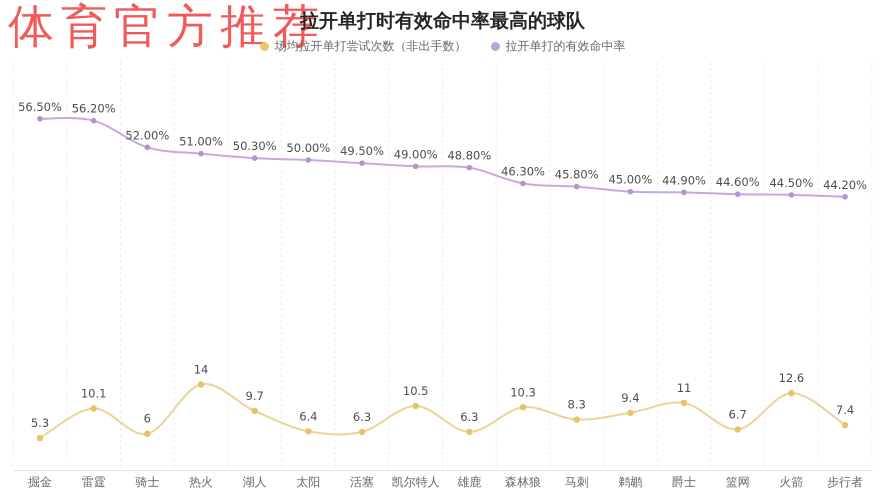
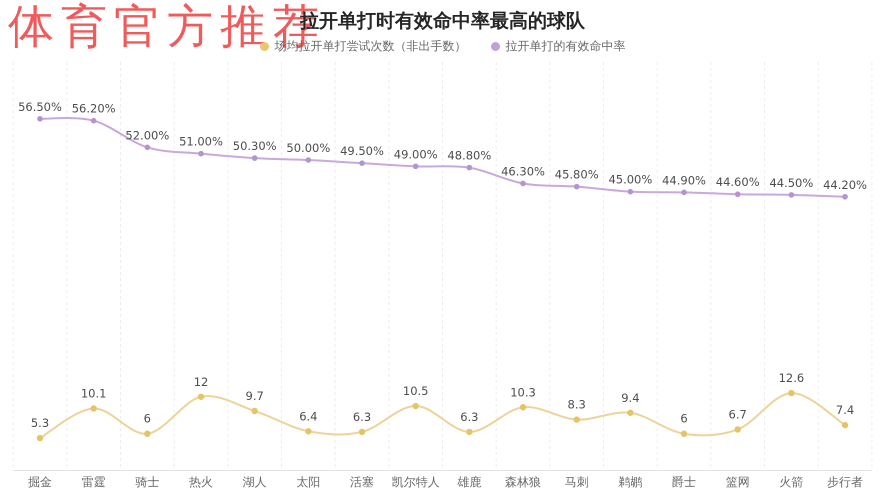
场均拉开单打尝试次数（非出手数）/热火: 14 -> 12
场均拉开单打尝试次数（非出手数）/爵士: 11 -> 6
